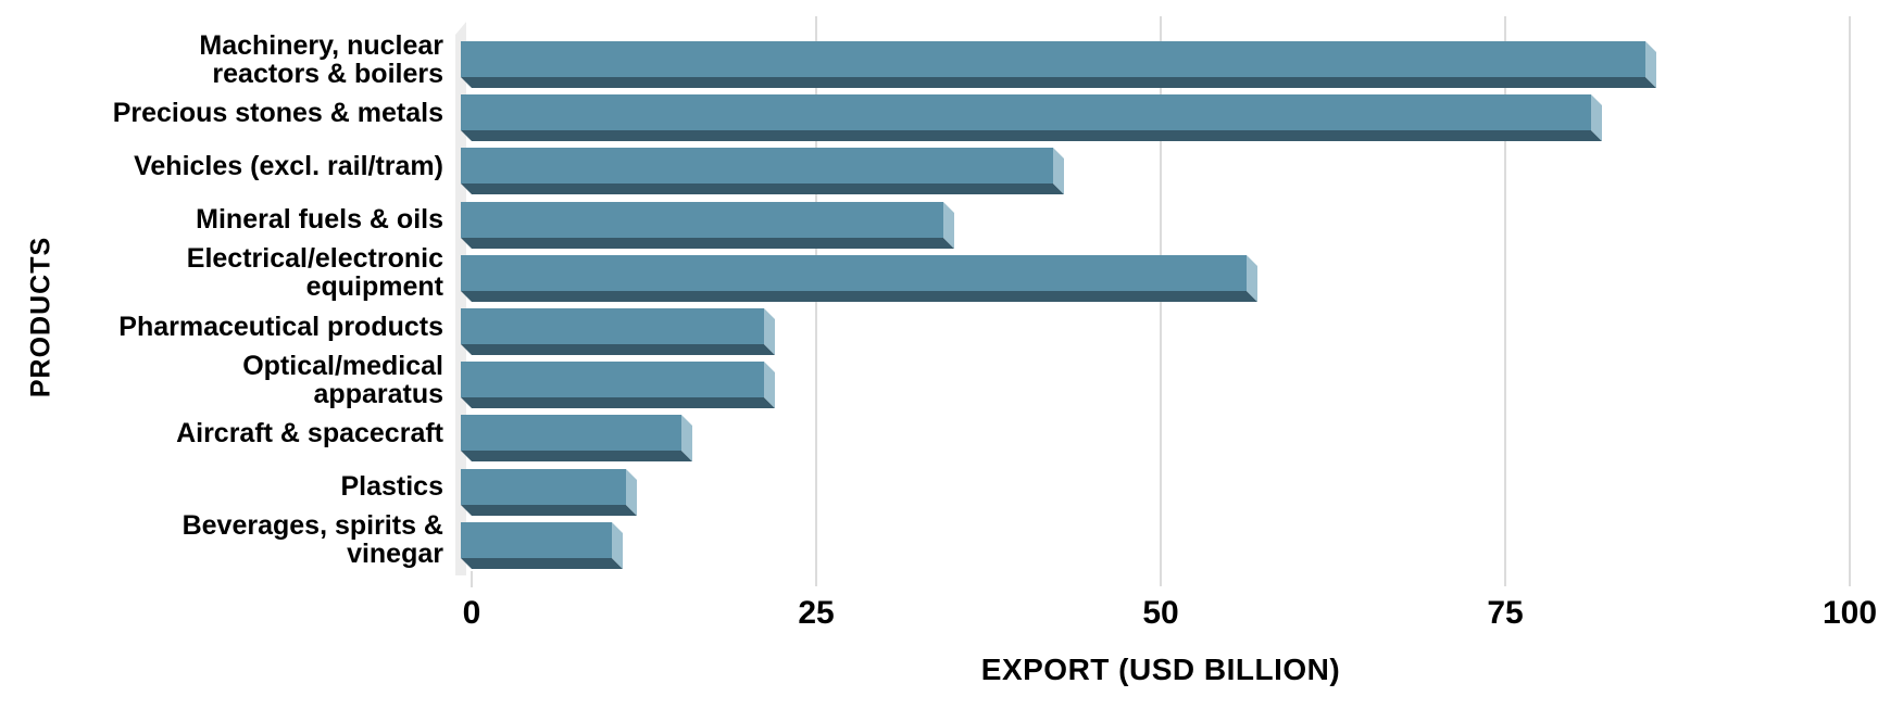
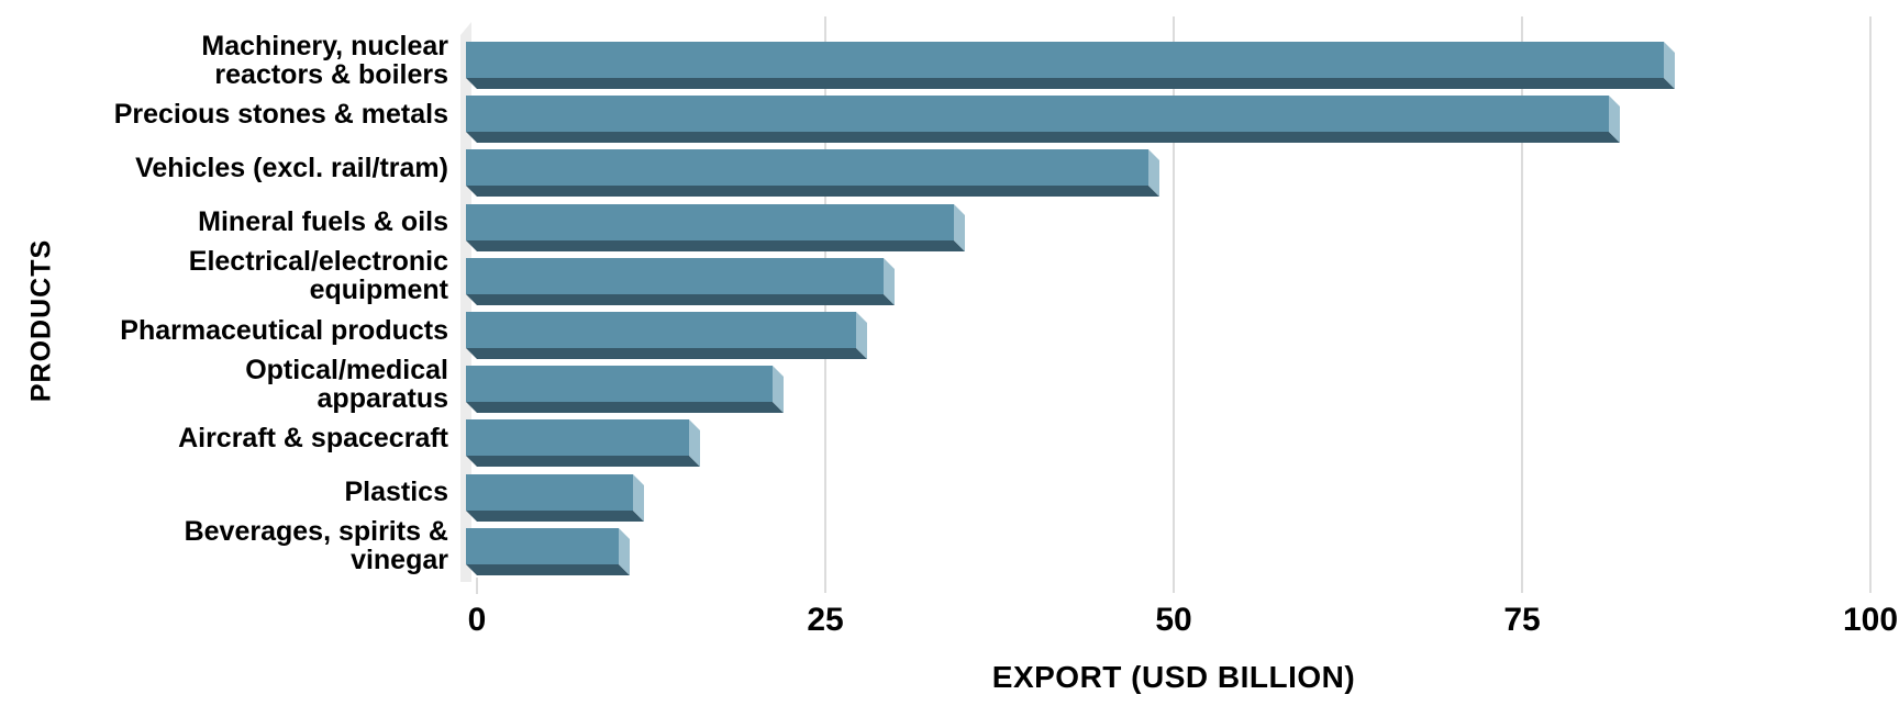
Vehicles (excl. rail/tram): 43 -> 49
Electrical/electronic equipment: 57 -> 30
Pharmaceutical products: 22 -> 28
